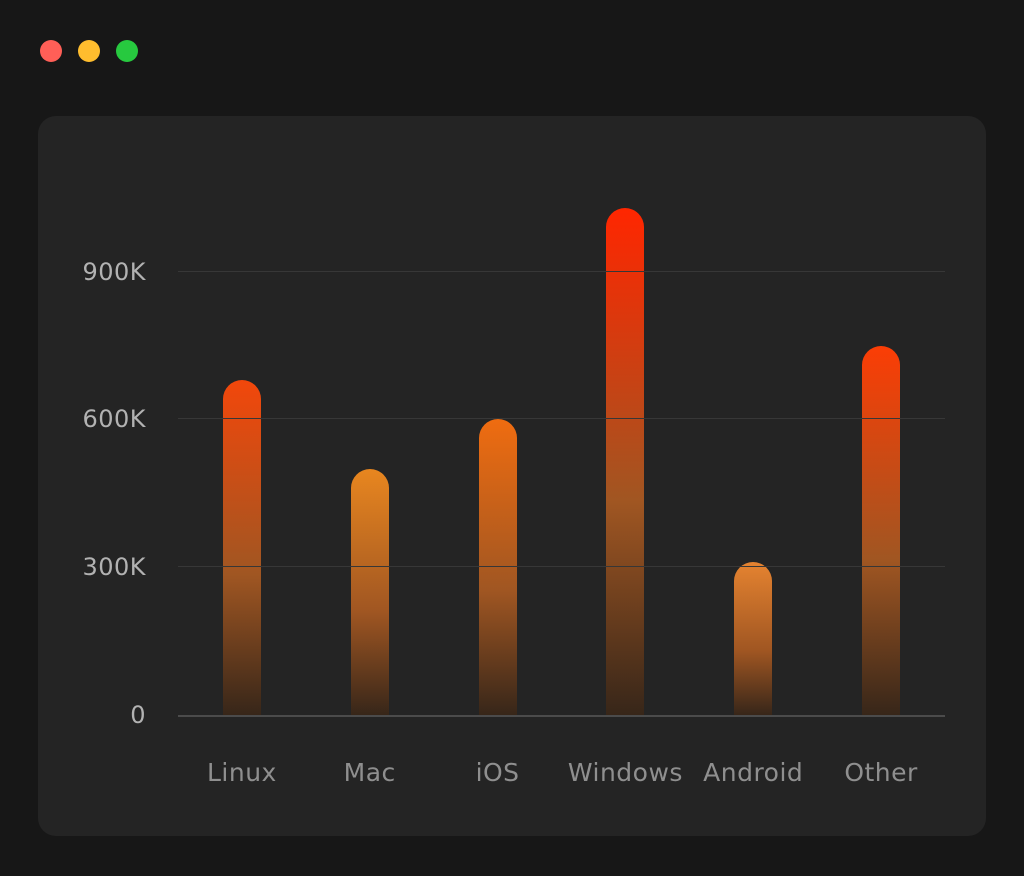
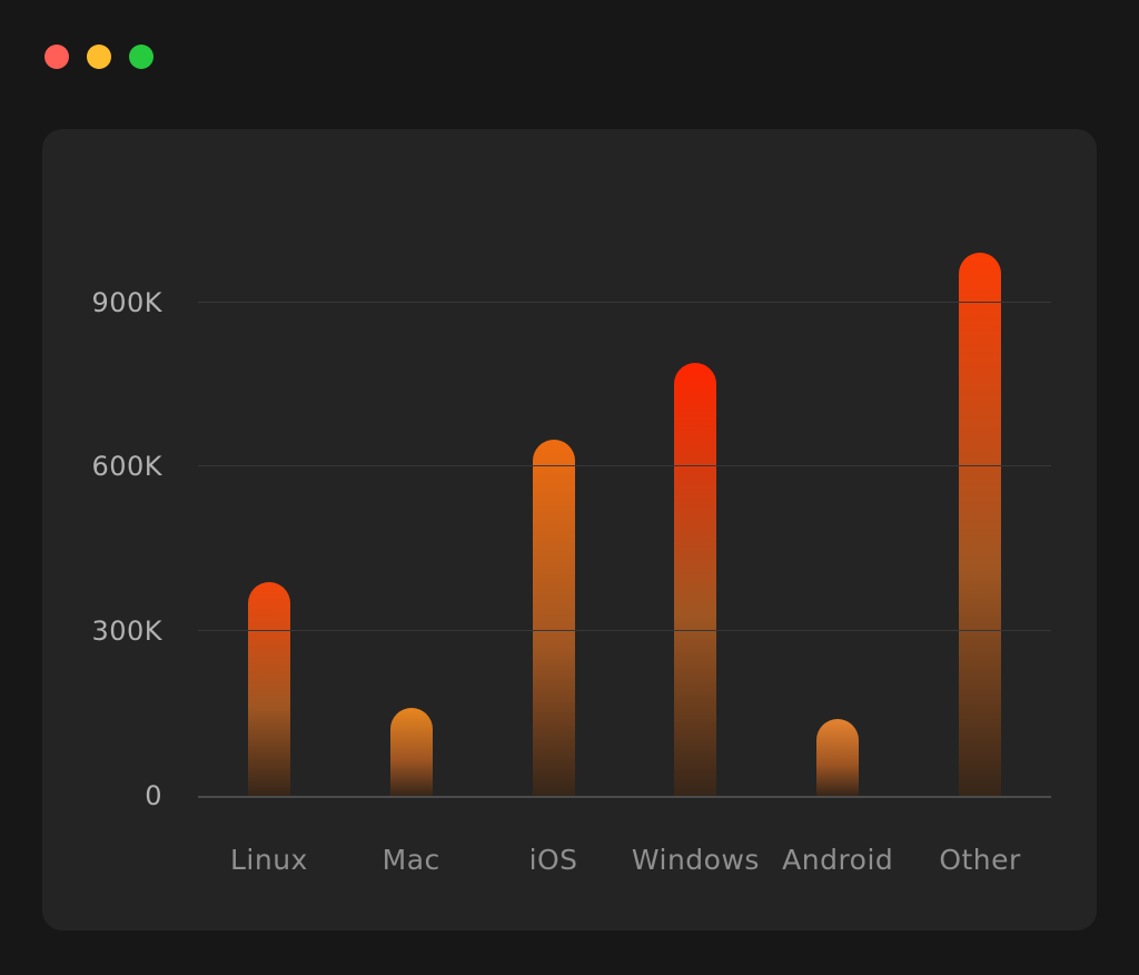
Linux: 680K -> 390K
Mac: 500K -> 160K
iOS: 600K -> 650K
Windows: 1030K -> 790K
Android: 310K -> 140K
Other: 750K -> 990K
